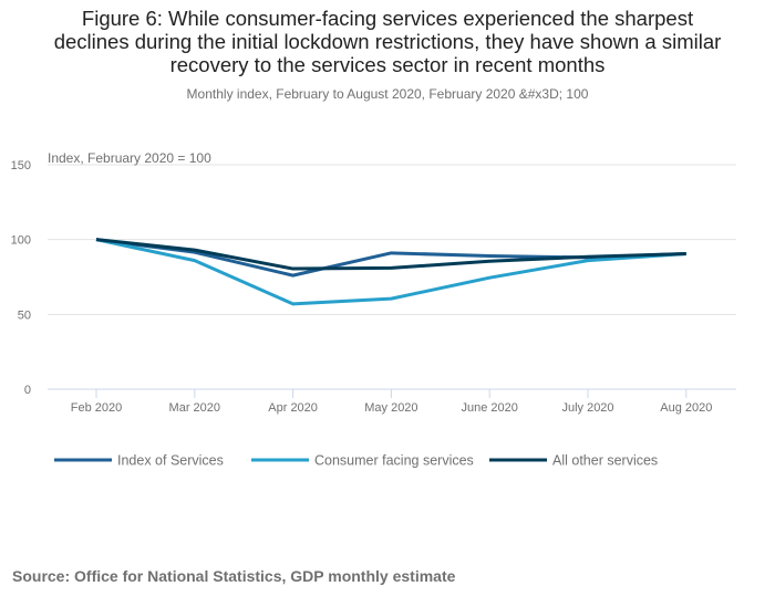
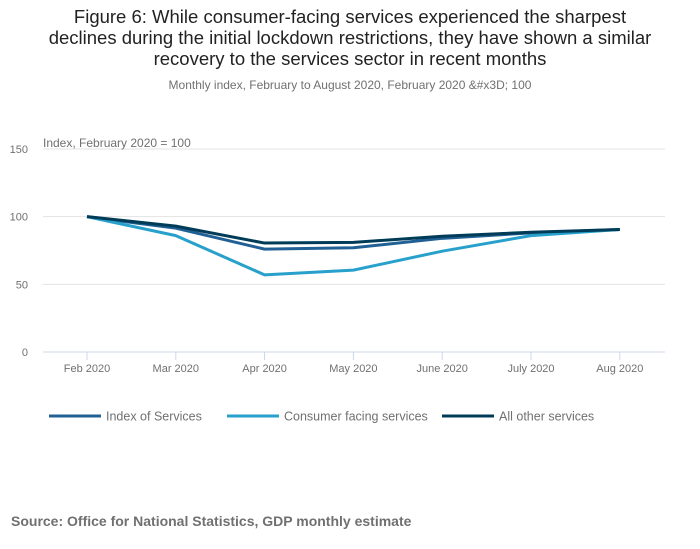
Index of Services/May 2020: 91 -> 77
Index of Services/June 2020: 89 -> 84
